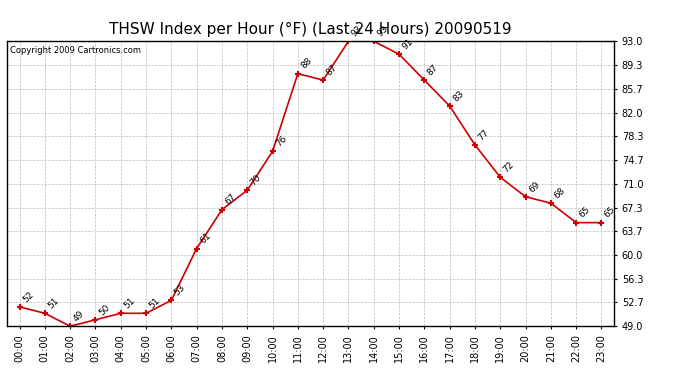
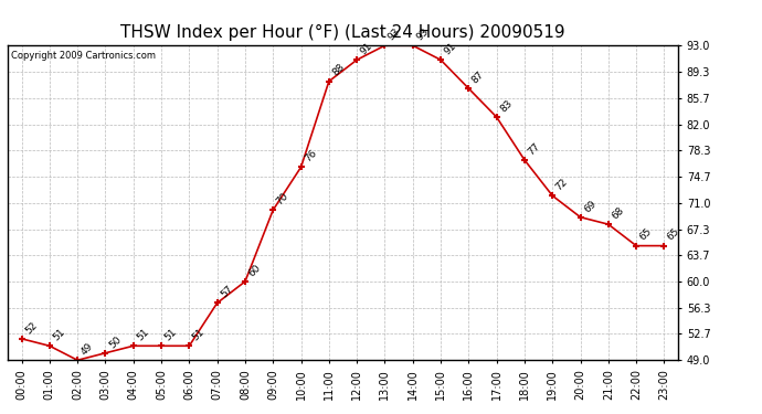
06:00: 53 -> 51
07:00: 61 -> 57
08:00: 67 -> 60
12:00: 87 -> 91
